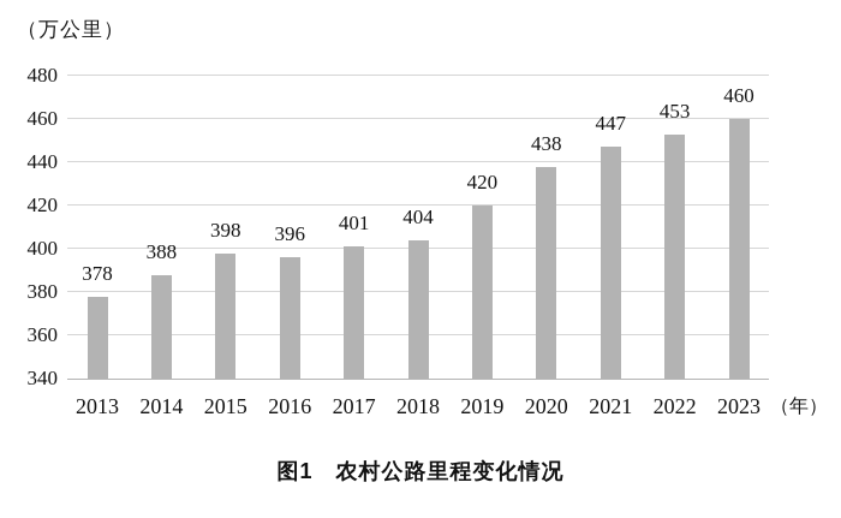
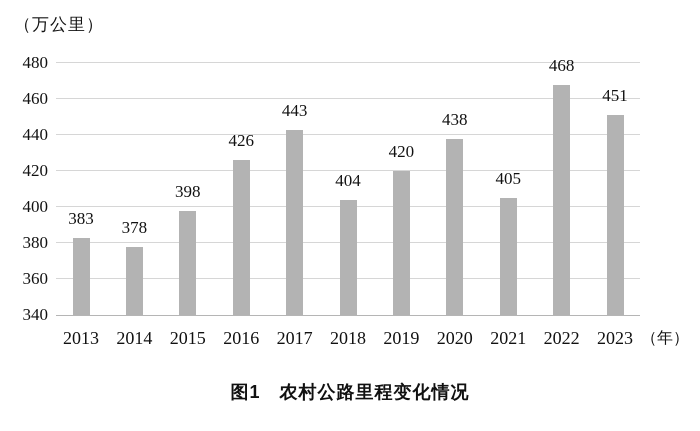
2013: 378 -> 383
2014: 388 -> 378
2016: 396 -> 426
2017: 401 -> 443
2021: 447 -> 405
2022: 453 -> 468
2023: 460 -> 451
